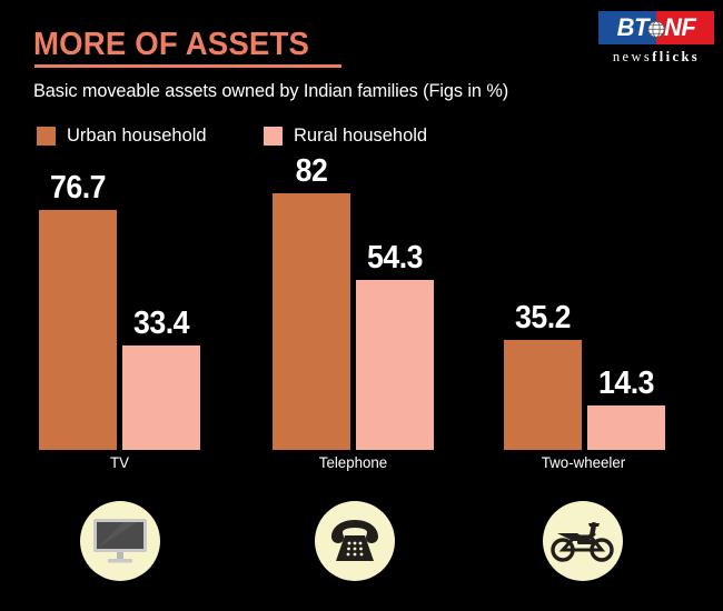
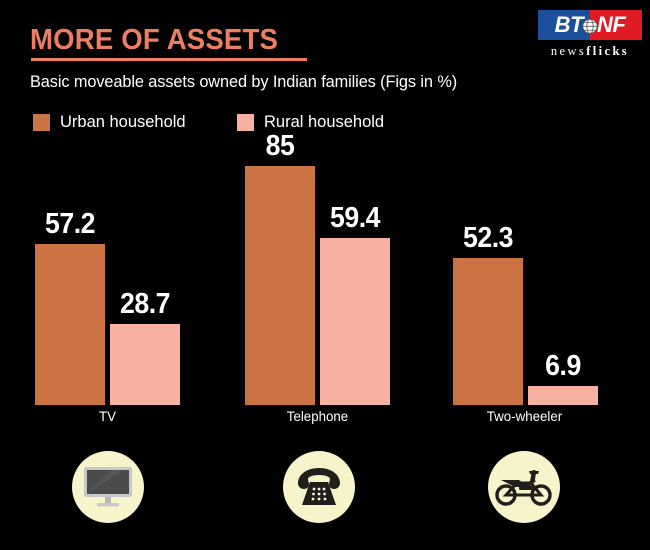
Urban household/TV: 76.7 -> 57.2
Rural household/TV: 33.4 -> 28.7
Urban household/Telephone: 82 -> 85
Rural household/Telephone: 54.3 -> 59.4
Urban household/Two-wheeler: 35.2 -> 52.3
Rural household/Two-wheeler: 14.3 -> 6.9
